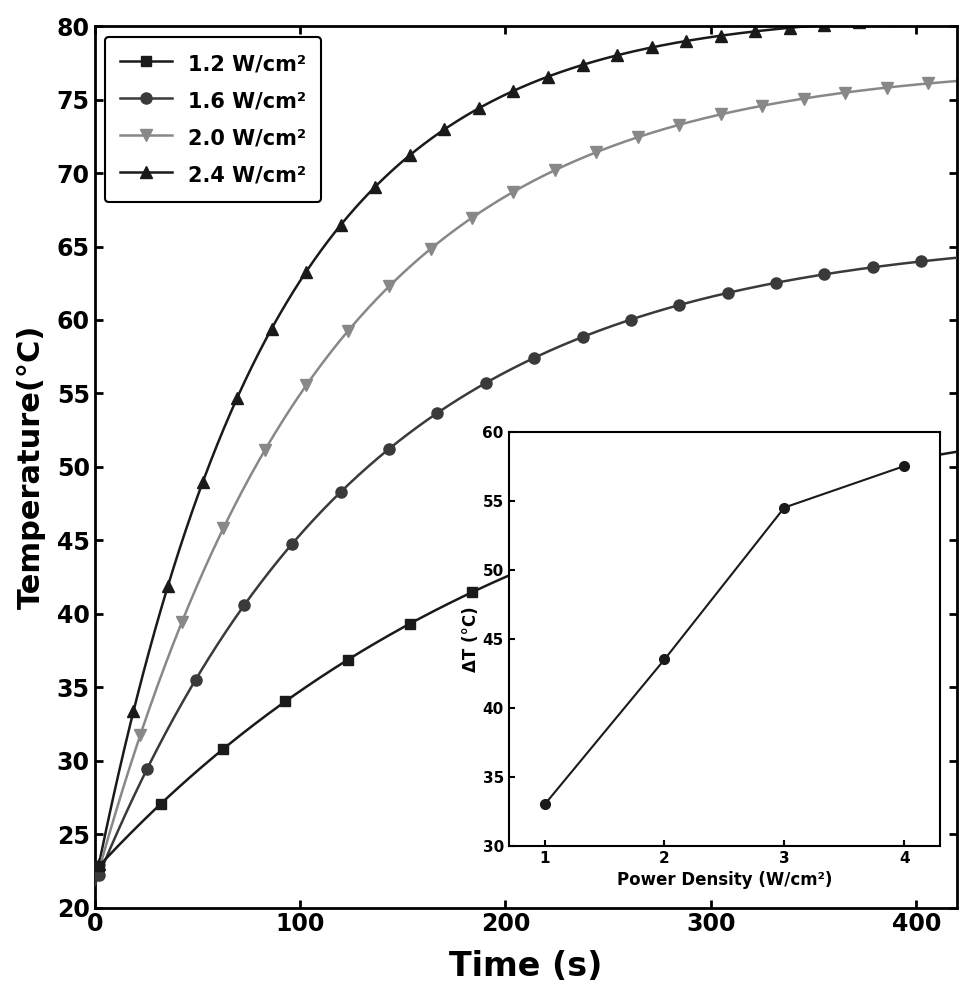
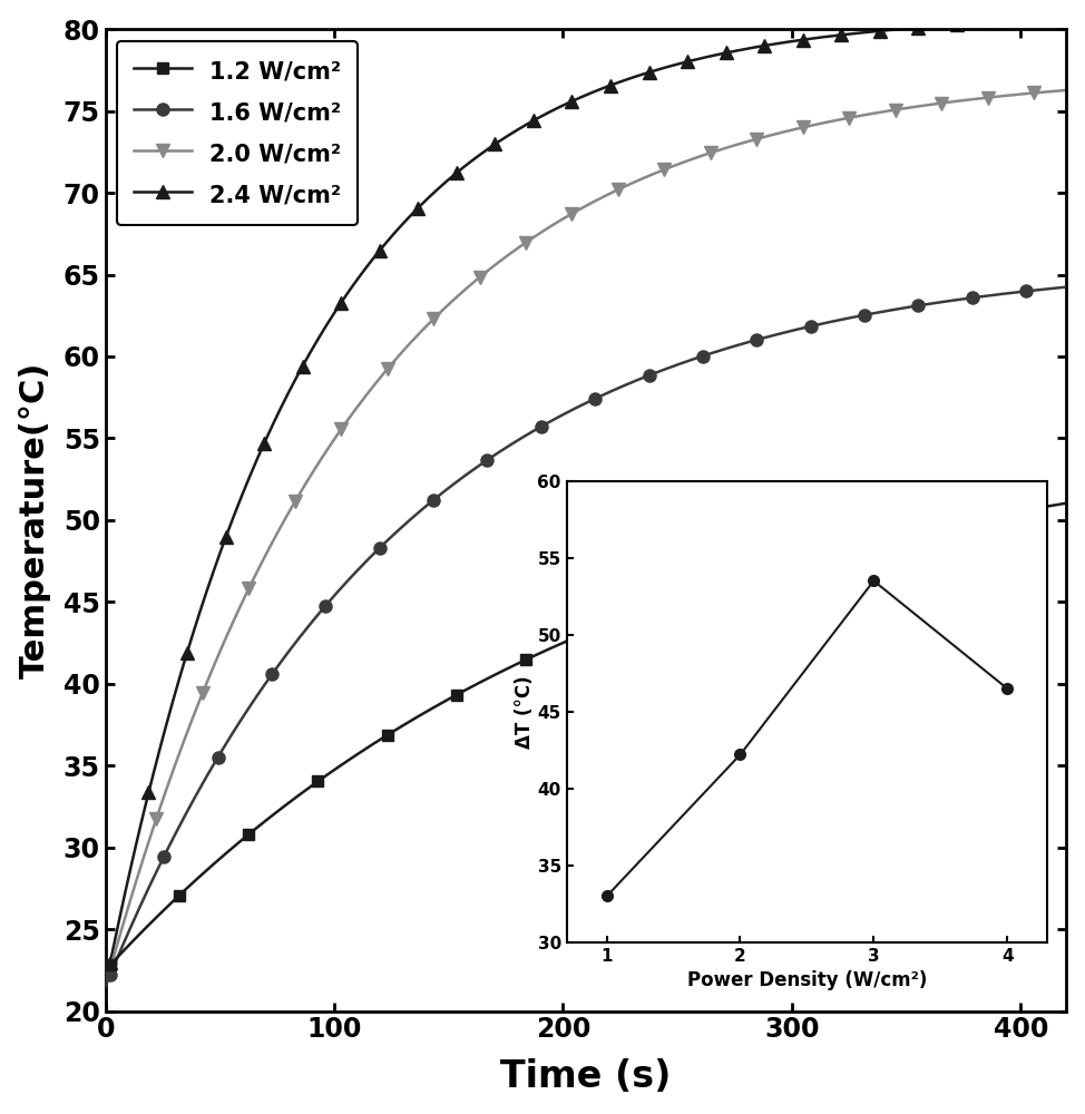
2: 43.5 -> 42.2
3: 54.5 -> 53.5
4: 57.5 -> 46.5
